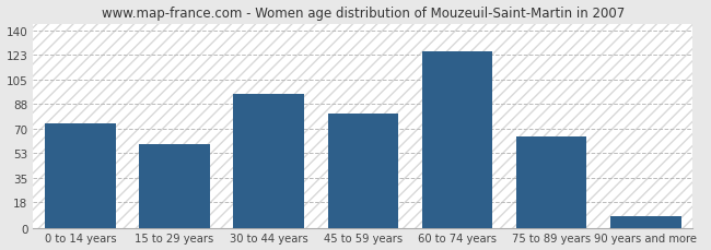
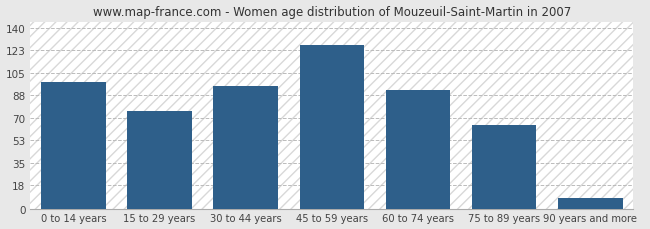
0 to 14 years: 74 -> 98
15 to 29 years: 59 -> 76
45 to 59 years: 81 -> 127
60 to 74 years: 125 -> 92
